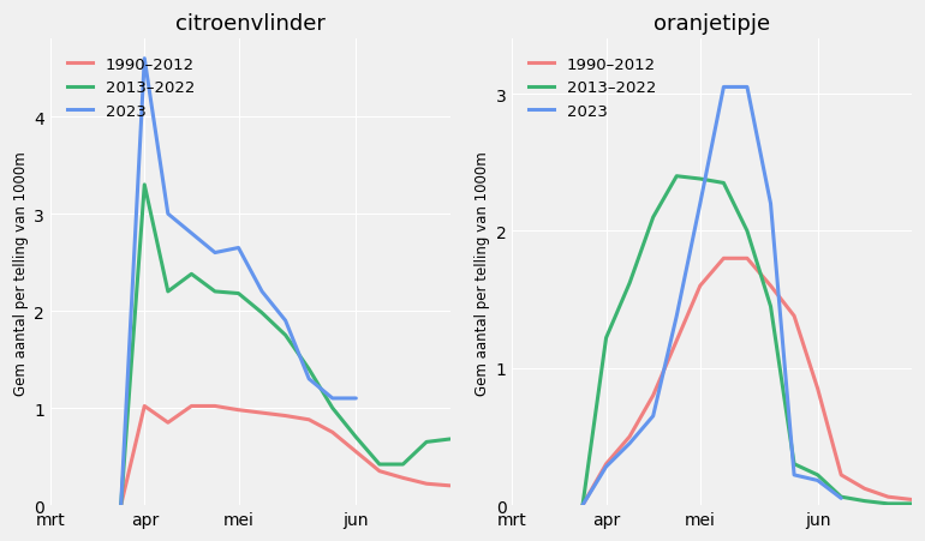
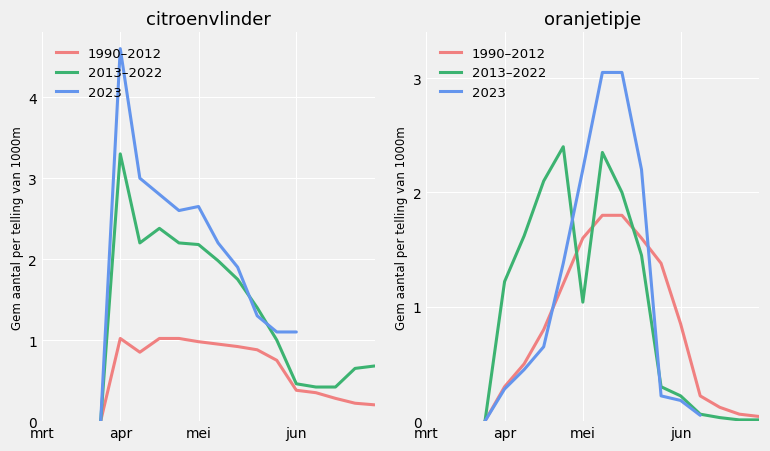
citroenvlinder/1990–2012/jun: 0.55 -> 0.38
citroenvlinder/2013–2022/jun: 0.70 -> 0.46
oranjetipje/2013–2022/mei: 2.38 -> 1.04
